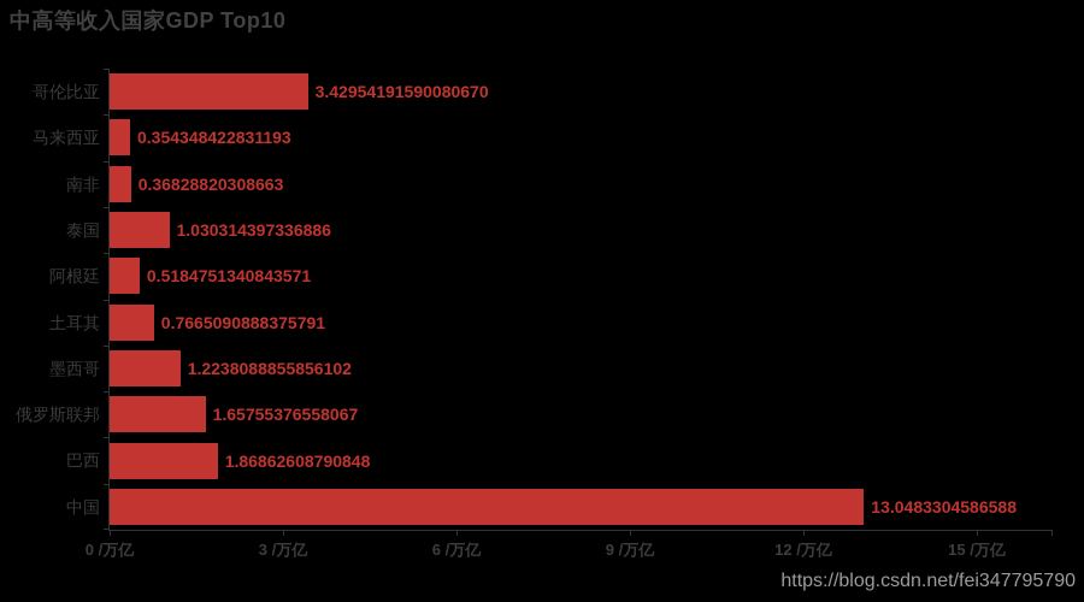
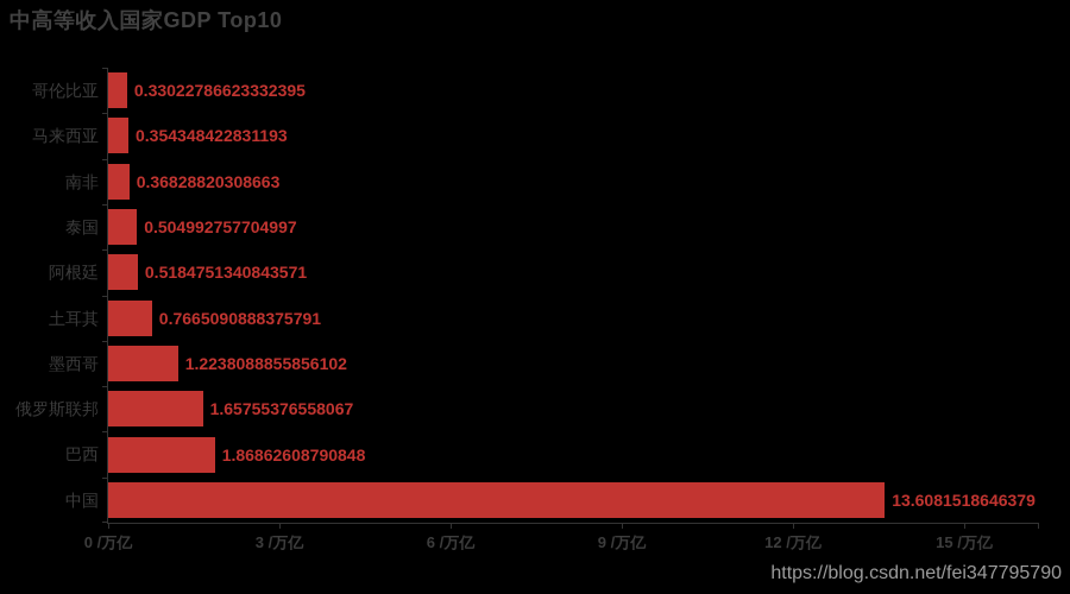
哥伦比亚: 3.42954191590080670 -> 0.33022786623332395
泰国: 1.030314397336886 -> 0.504992757704997
中国: 13.0483304586588 -> 13.6081518646379
